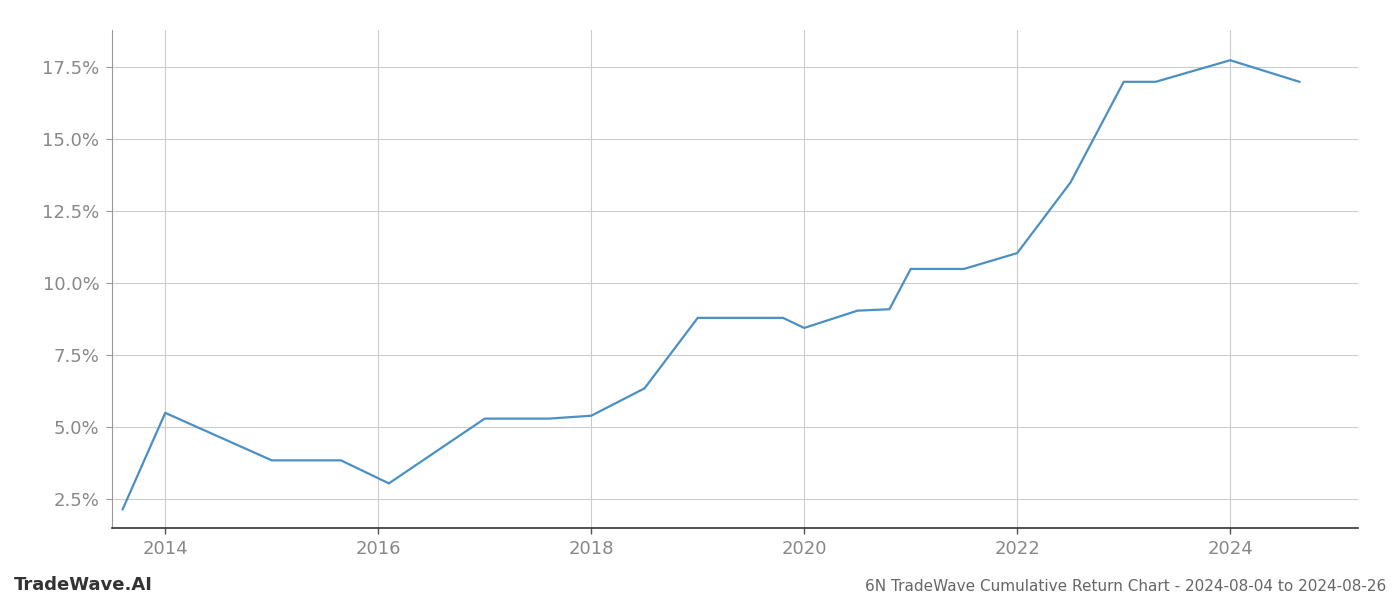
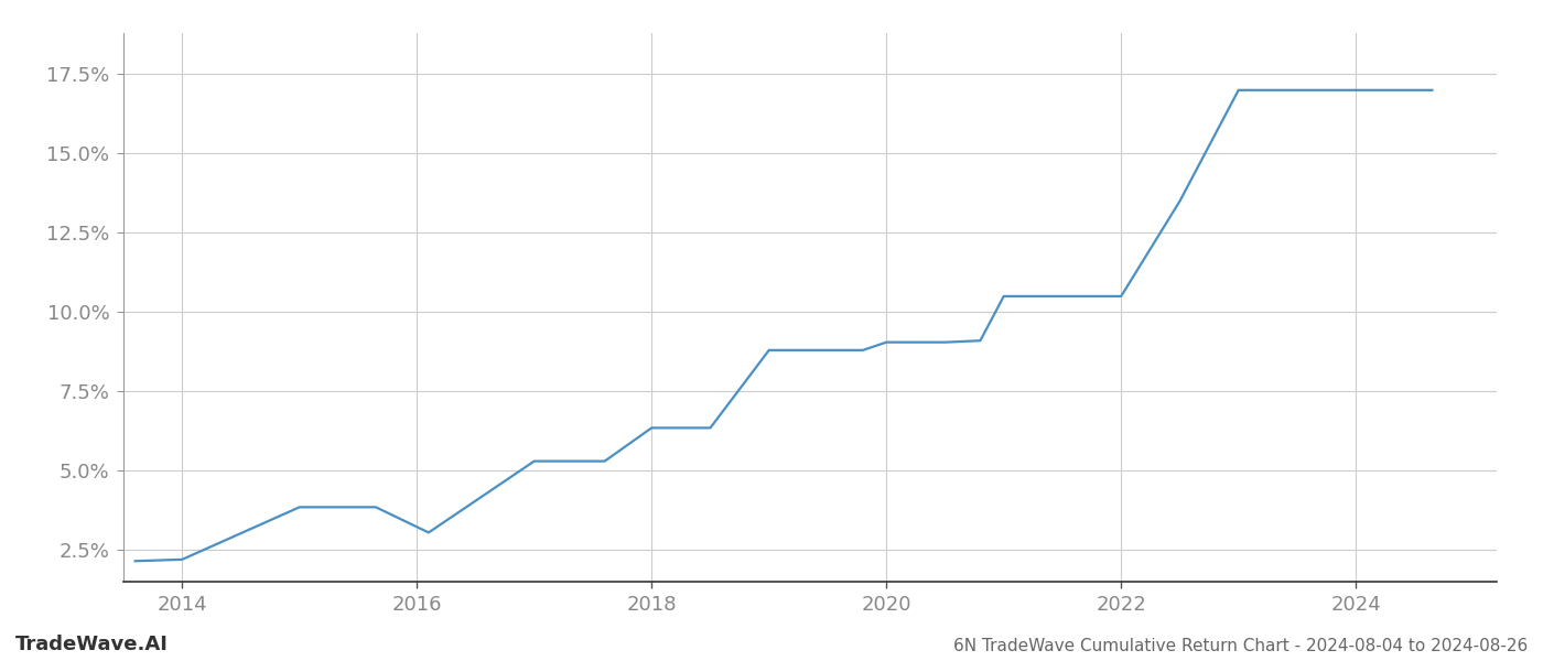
2014: 5.50% -> 2.20%
2018: 5.40% -> 6.35%
2020: 8.45% -> 9.05%
2022: 11.05% -> 10.50%
2024: 17.75% -> 17.00%
